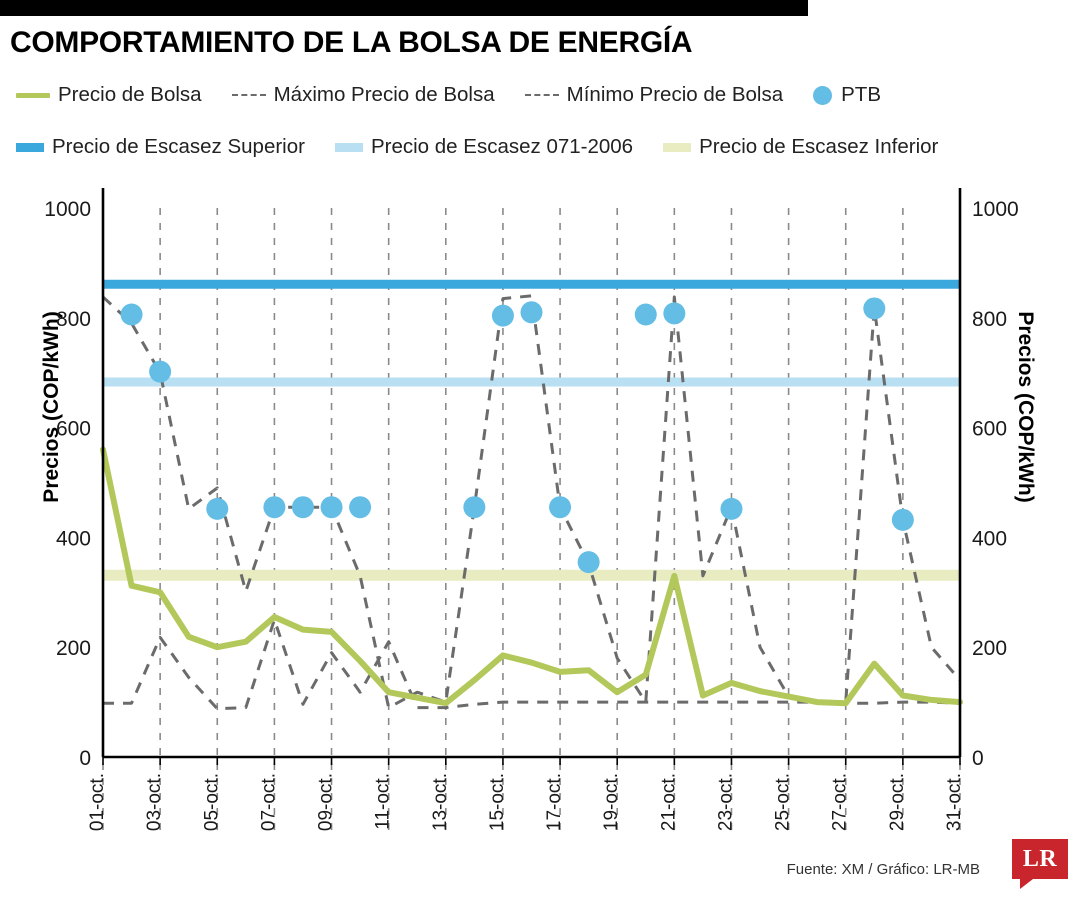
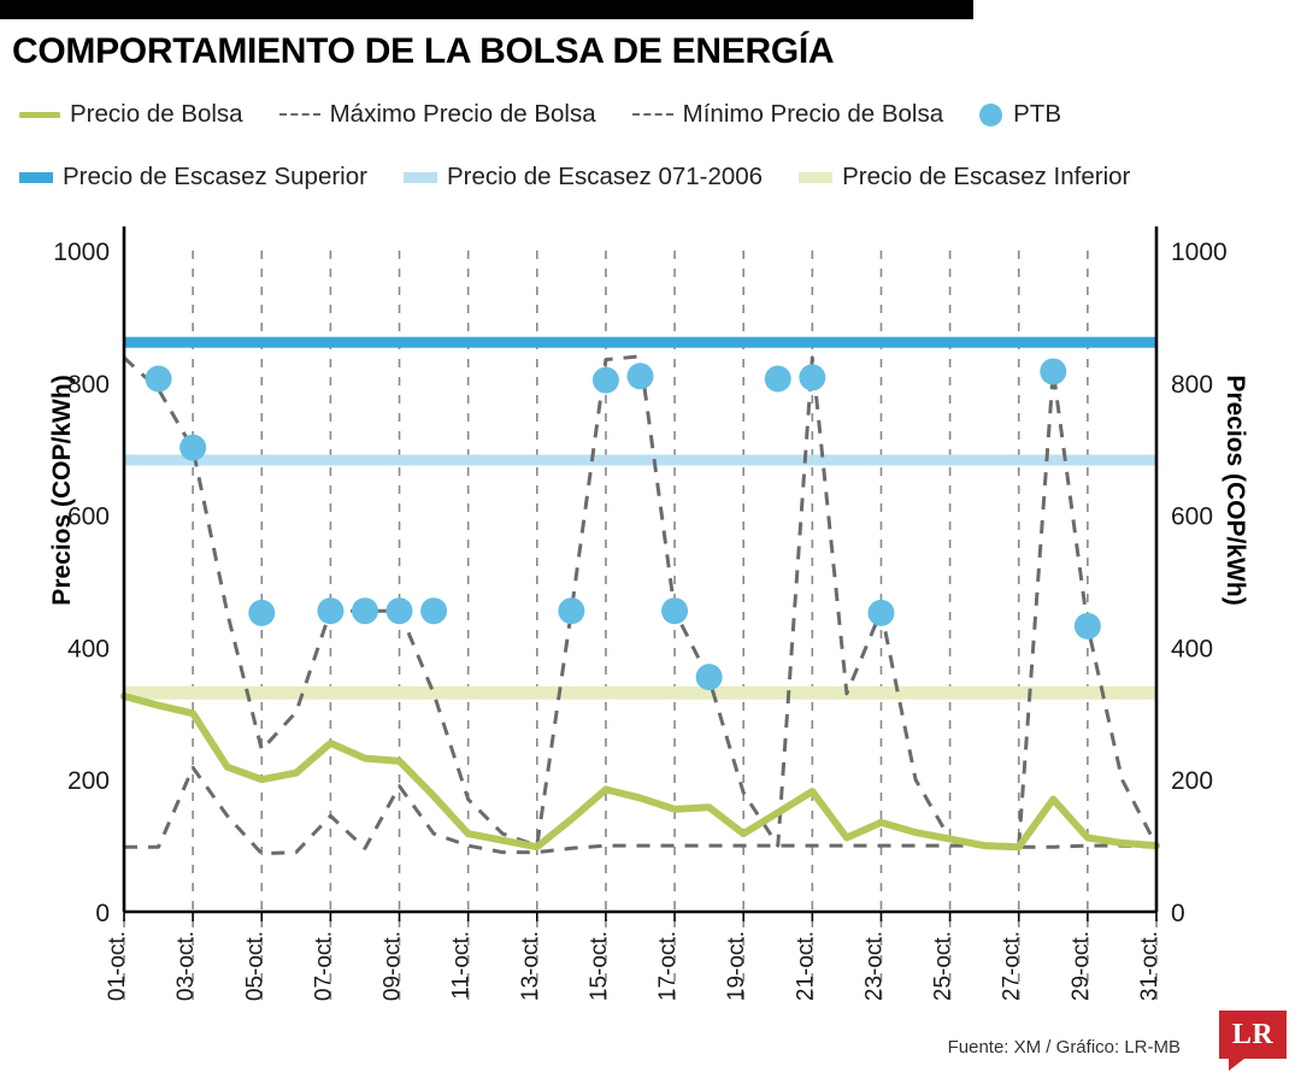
Precio de Bolsa/01-oct.: 560 -> 330
Máximo Precio de Bolsa/05-oct.: 490 -> 240
Mínimo Precio de Bolsa/07-oct.: 250 -> 140
Máximo Precio de Bolsa/11-oct.: 90 -> 170
Mínimo Precio de Bolsa/11-oct.: 210 -> 100
Precio de Bolsa/21-oct.: 330 -> 180
Máximo Precio de Bolsa/31-oct.: 140 -> 100
